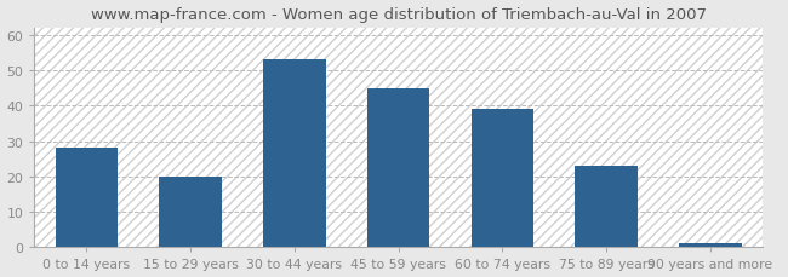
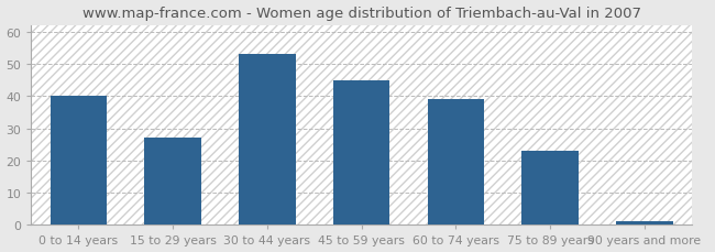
0 to 14 years: 28 -> 40
15 to 29 years: 20 -> 27
